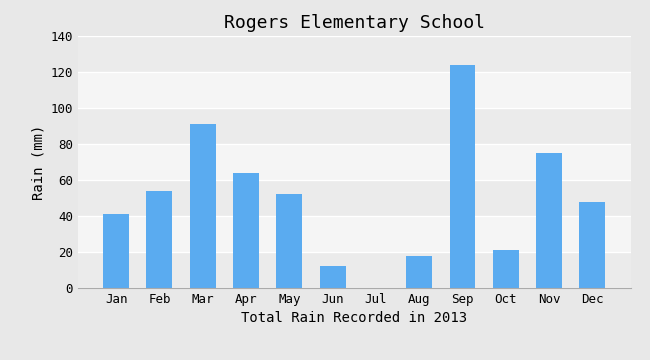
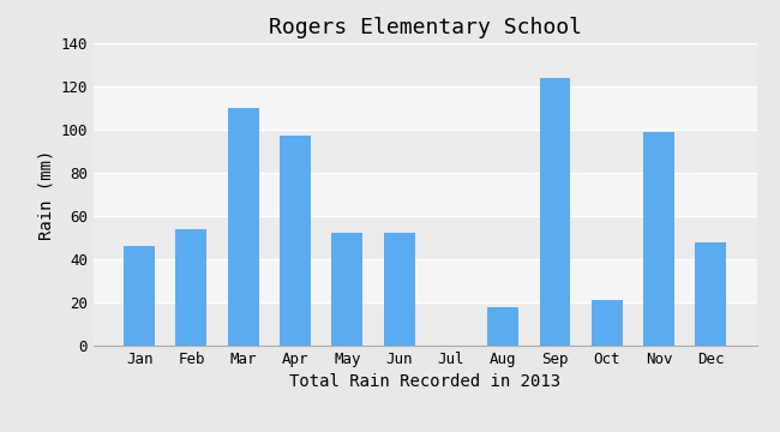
Jan: 41 -> 46
Mar: 91 -> 110
Apr: 64 -> 97
Jun: 12 -> 52
Nov: 75 -> 99
